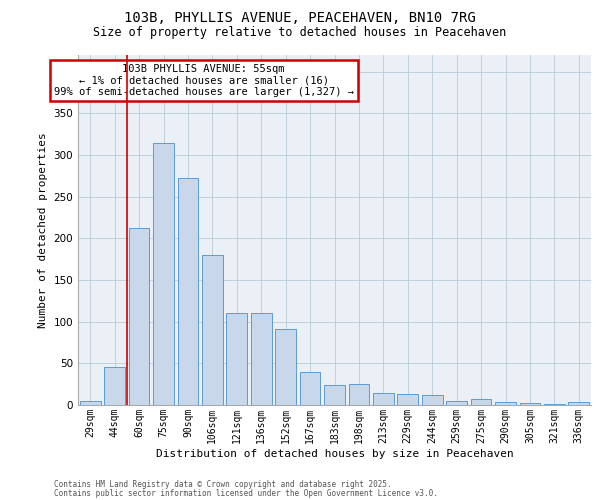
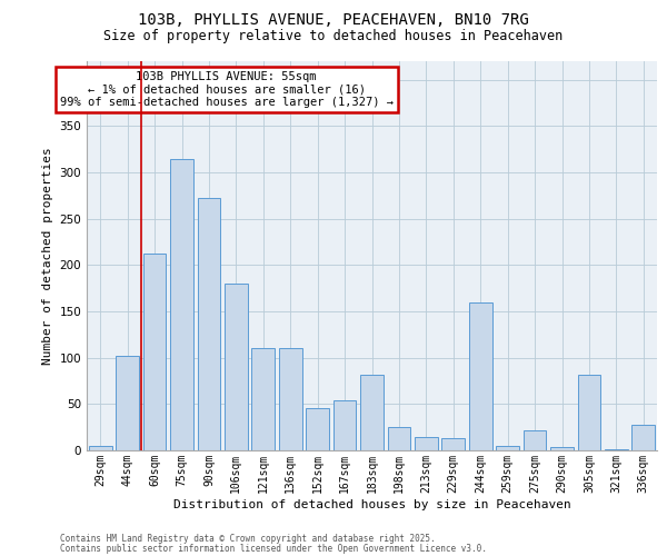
44sqm: 46 -> 102
152sqm: 91 -> 46
167sqm: 40 -> 54
183sqm: 24 -> 82
244sqm: 12 -> 160
275sqm: 7 -> 22
305sqm: 2 -> 82
336sqm: 4 -> 28
